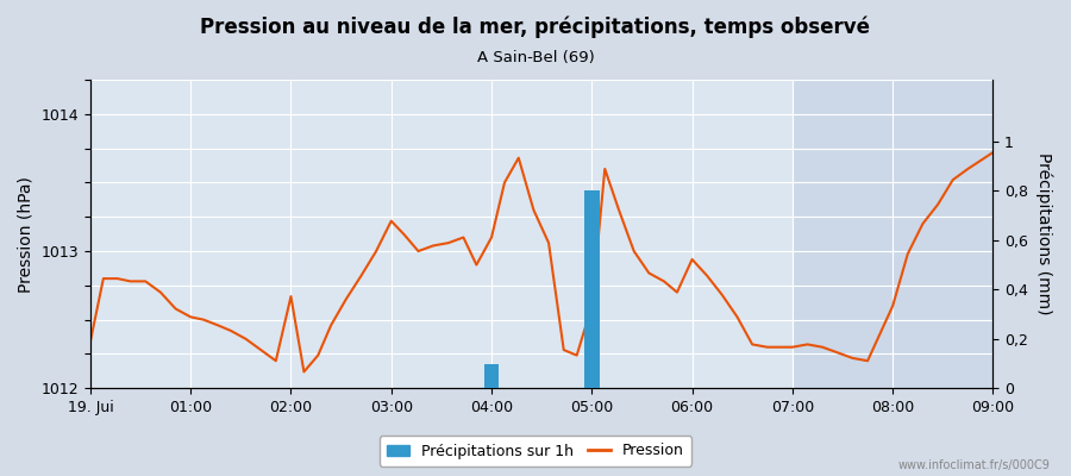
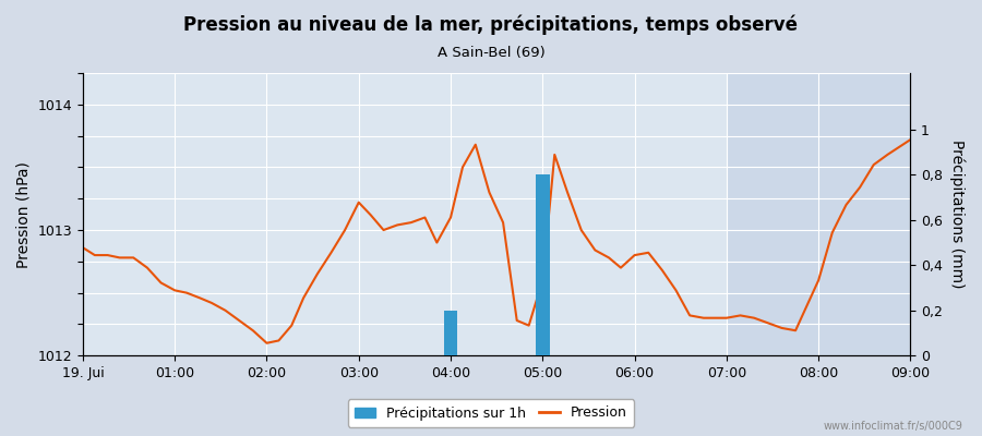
Pression/19. Jui: 1012.34 -> 1012.86
Pression/02:00: 1012.67 -> 1012.10
Précipitations sur 1h/04:00: 0,1 -> 0,2
Pression/06:00: 1012.94 -> 1012.80
